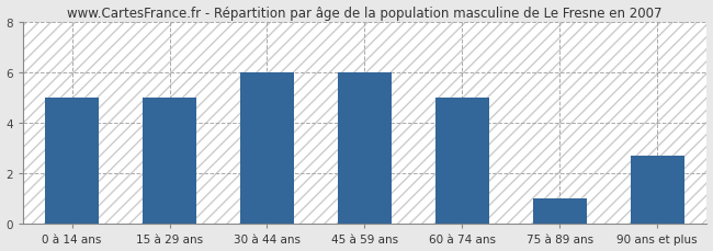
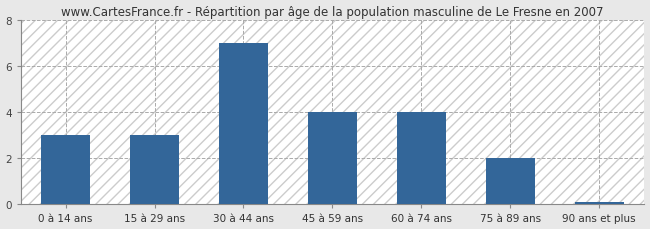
0 à 14 ans: 5.0 -> 3.0
15 à 29 ans: 5.0 -> 3.0
30 à 44 ans: 6.0 -> 7.0
45 à 59 ans: 6.0 -> 4.0
60 à 74 ans: 5.0 -> 4.0
75 à 89 ans: 1.0 -> 2.0
90 ans et plus: 2.7 -> 0.1
